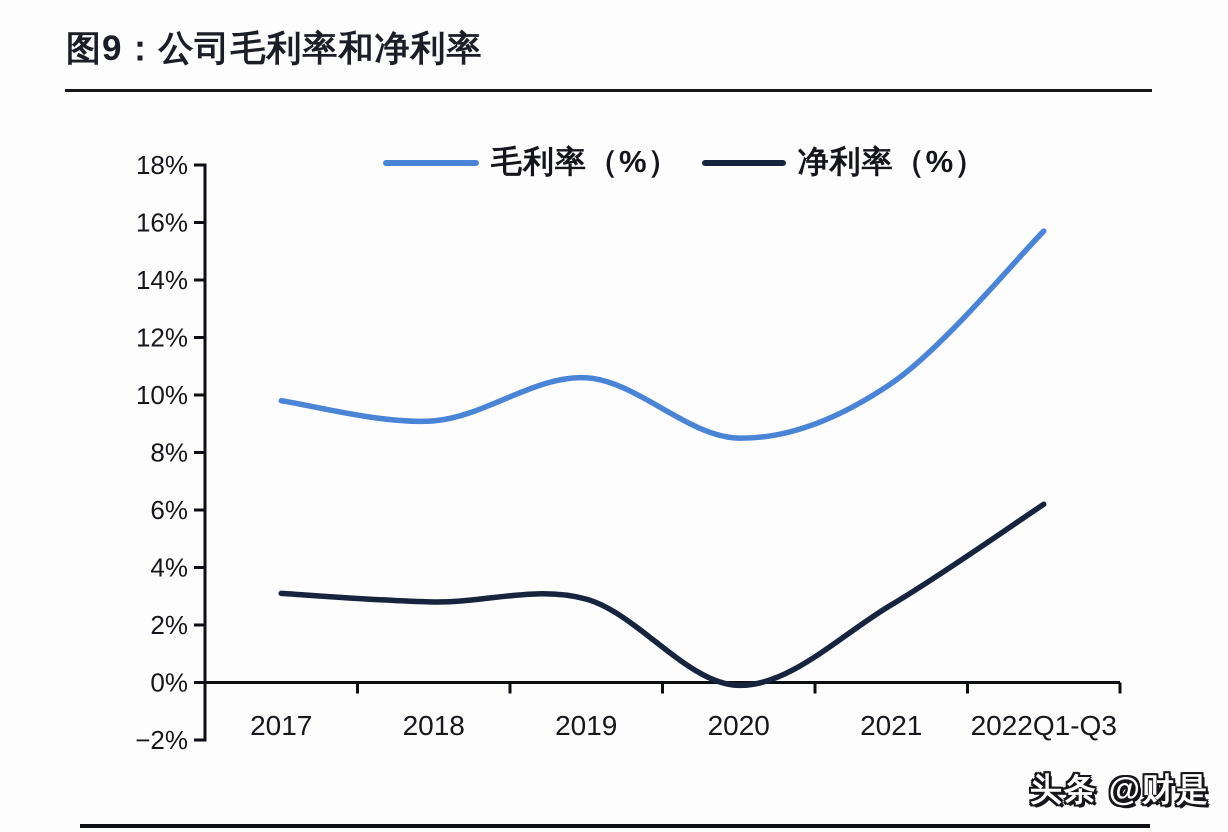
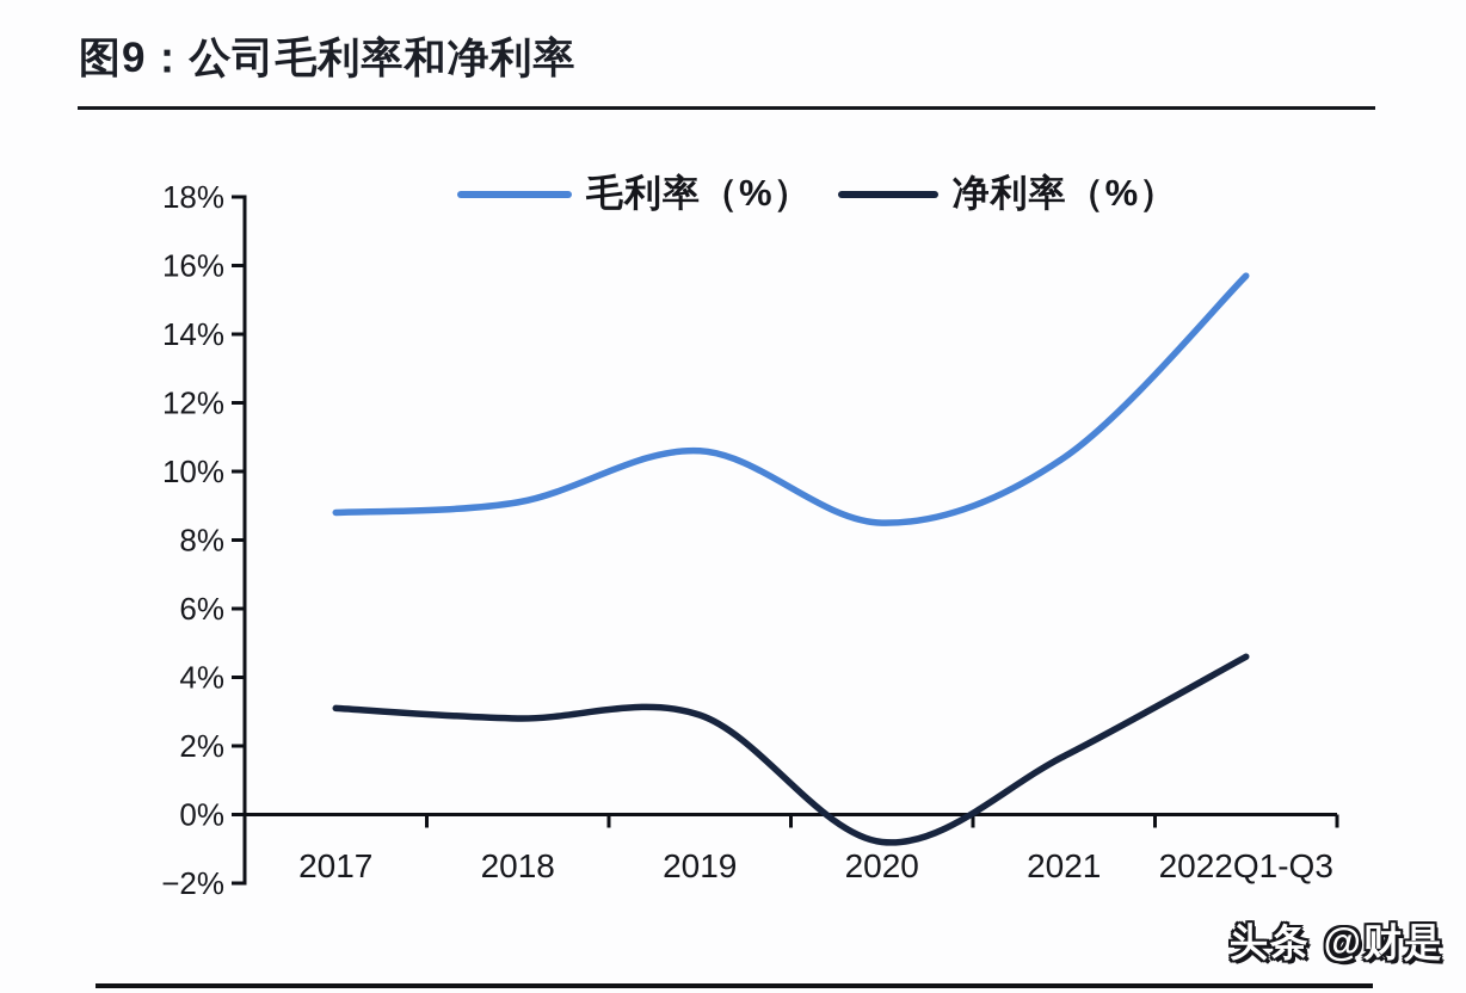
毛利率（%）/2017: 9.8% -> 8.8%
净利率（%）/2020: -0.1% -> -0.8%
净利率（%）/2021: 2.7% -> 1.7%
净利率（%）/2022Q1-Q3: 6.2% -> 4.6%
